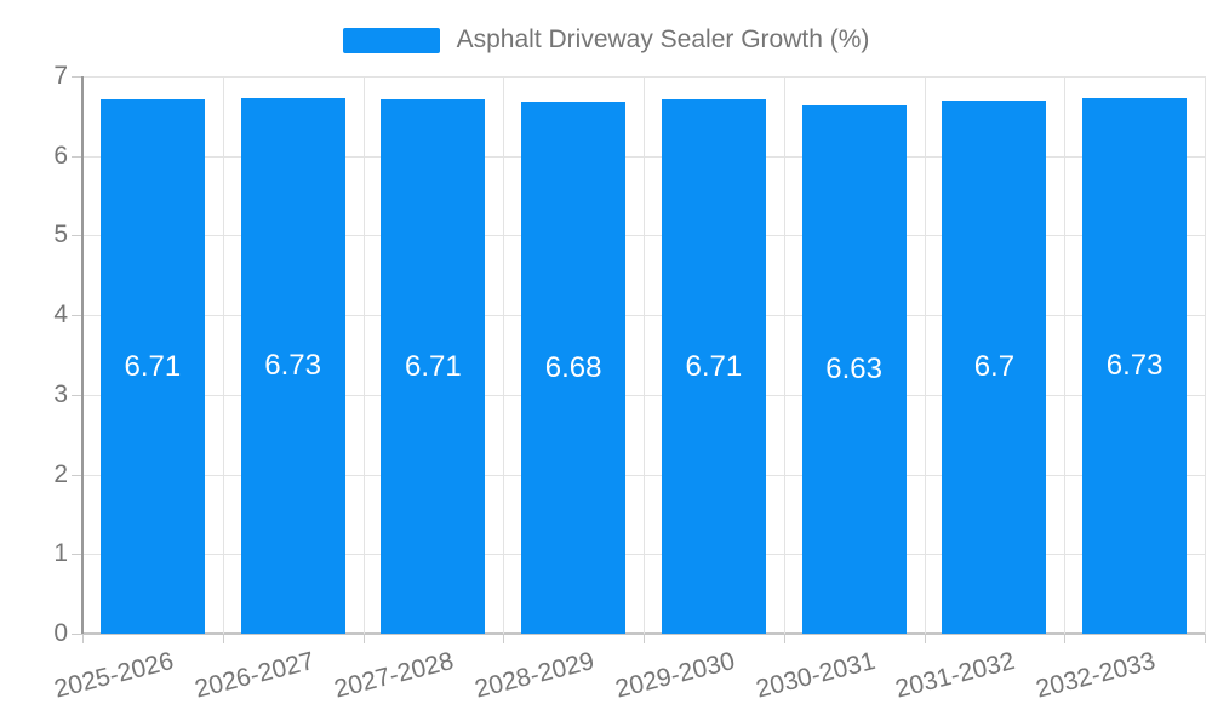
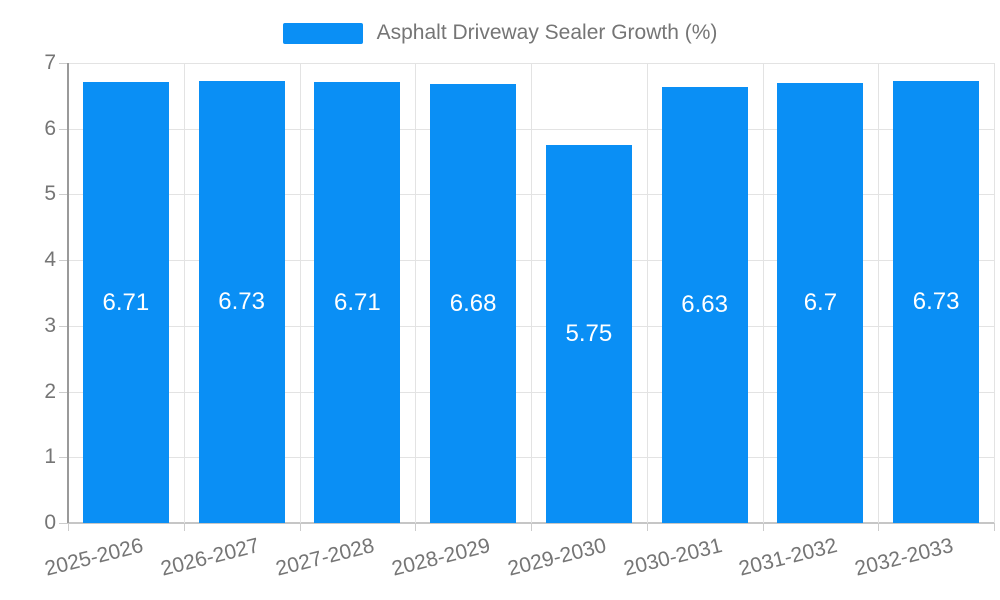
2029-2030: 6.71 -> 5.75
